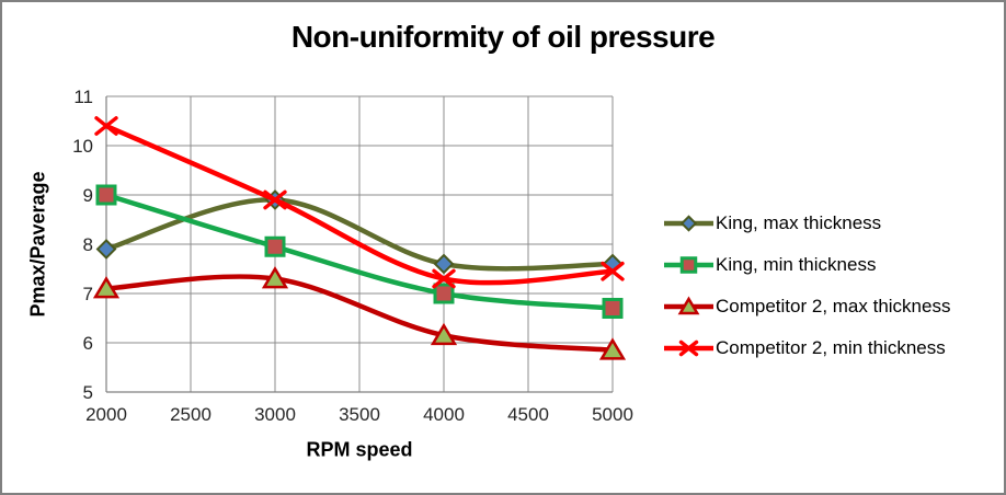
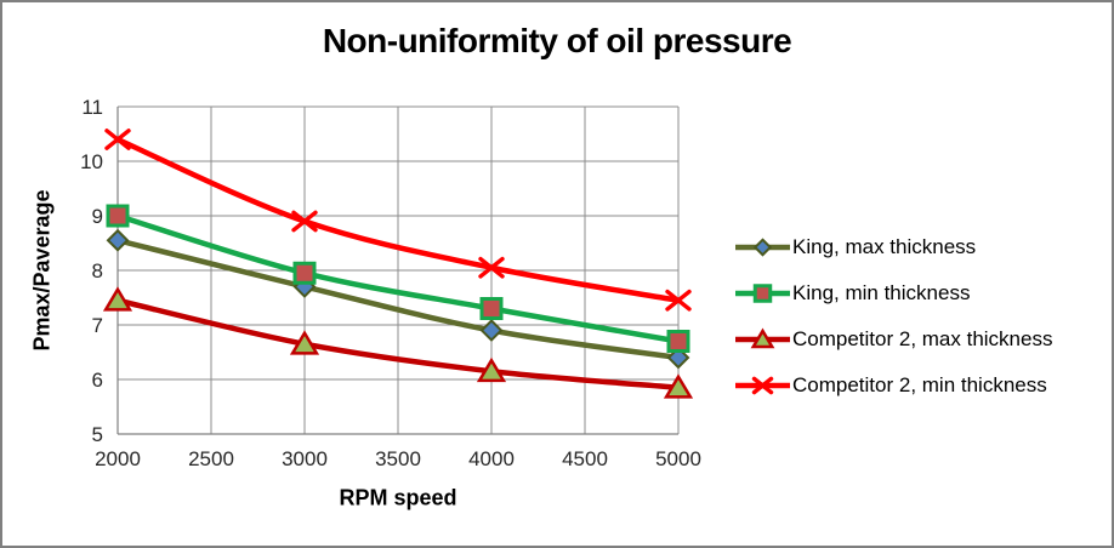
King, max thickness/2000: 7.9 -> 8.6
Competitor 2, max thickness/2000: 7.1 -> 7.5
King, max thickness/3000: 8.9 -> 7.7
Competitor 2, max thickness/3000: 7.3 -> 6.7
King, max thickness/4000: 7.6 -> 6.9
King, min thickness/4000: 7.0 -> 7.3
Competitor 2, min thickness/4000: 7.3 -> 8.1
King, max thickness/5000: 7.6 -> 6.4
